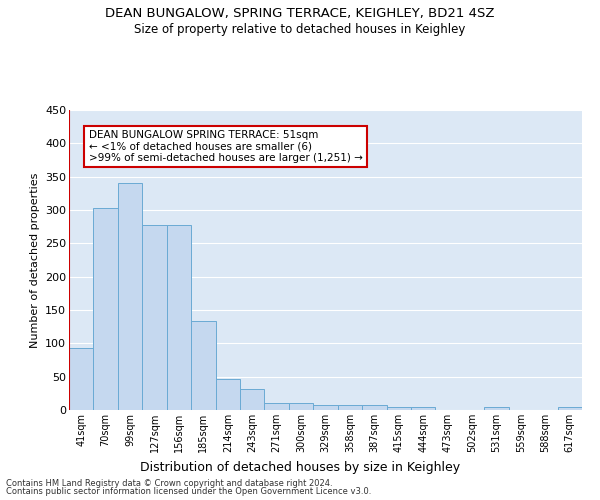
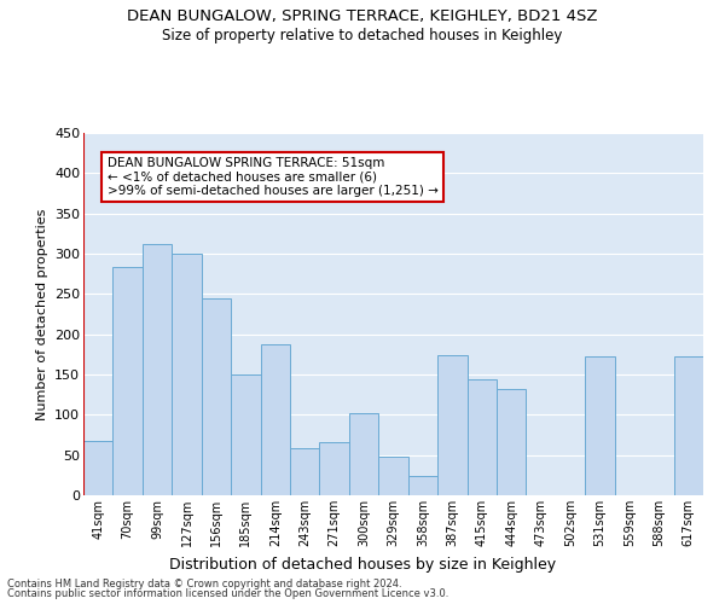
41sqm: 93 -> 68
70sqm: 303 -> 284
99sqm: 340 -> 312
127sqm: 277 -> 300
156sqm: 277 -> 244
185sqm: 133 -> 150
214sqm: 47 -> 188
243sqm: 31 -> 58
271sqm: 10 -> 66
300sqm: 10 -> 102
329sqm: 8 -> 48
358sqm: 8 -> 24
387sqm: 8 -> 174
415sqm: 5 -> 144
444sqm: 4 -> 132
531sqm: 4 -> 172
617sqm: 4 -> 172
